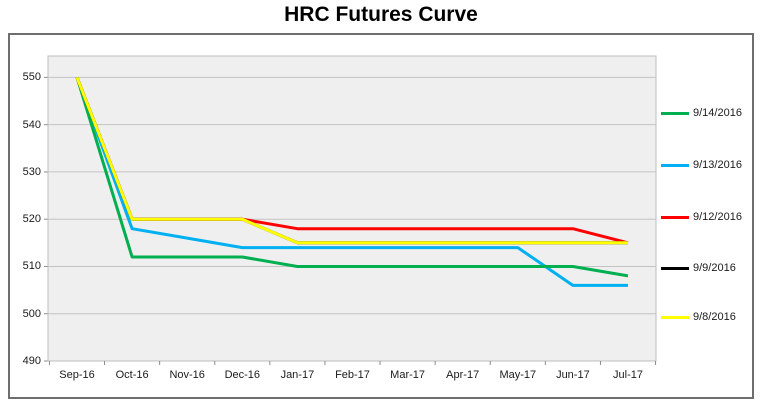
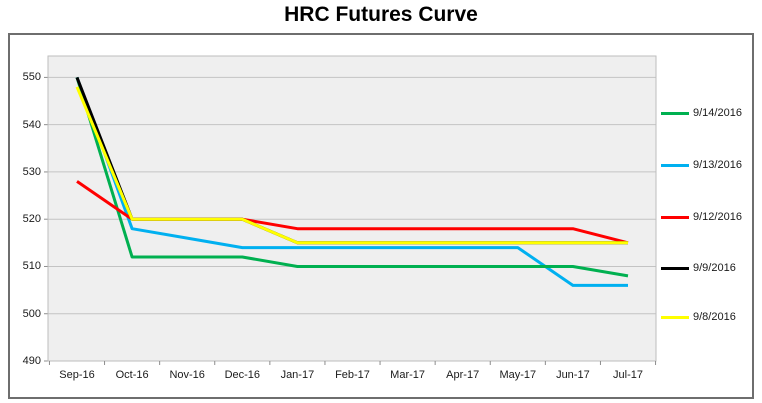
9/12/2016/Sep-16: 550 -> 528
9/8/2016/Sep-16: 550 -> 548
